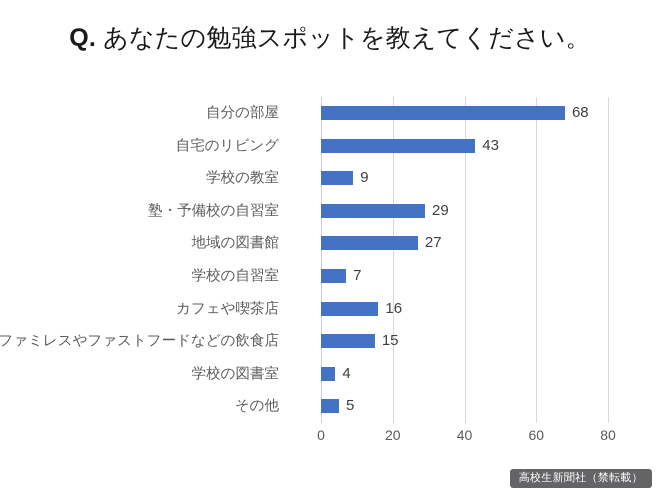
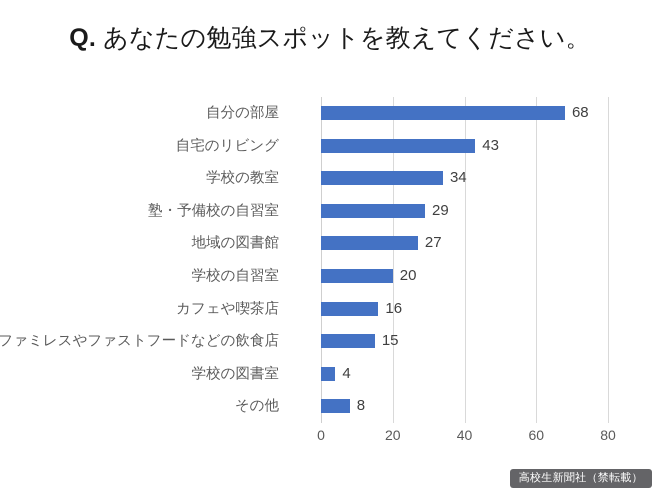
学校の教室: 9 -> 34
学校の自習室: 7 -> 20
その他: 5 -> 8
